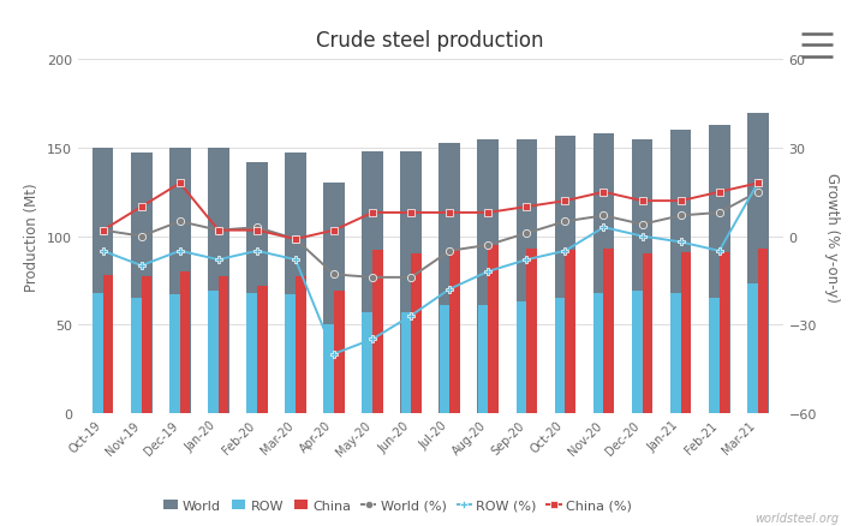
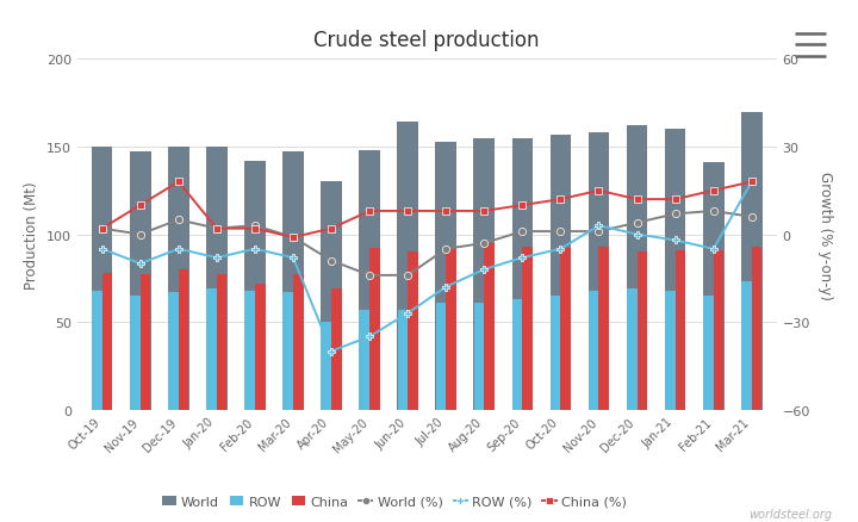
World (%)/Apr-20: -13 -> -9
World/Jun-20: 148 -> 164
World (%)/Oct-20: 5 -> 1
World (%)/Nov-20: 7 -> 1
World/Dec-20: 155 -> 162
World/Feb-21: 163 -> 141
World (%)/Mar-21: 15 -> 6
